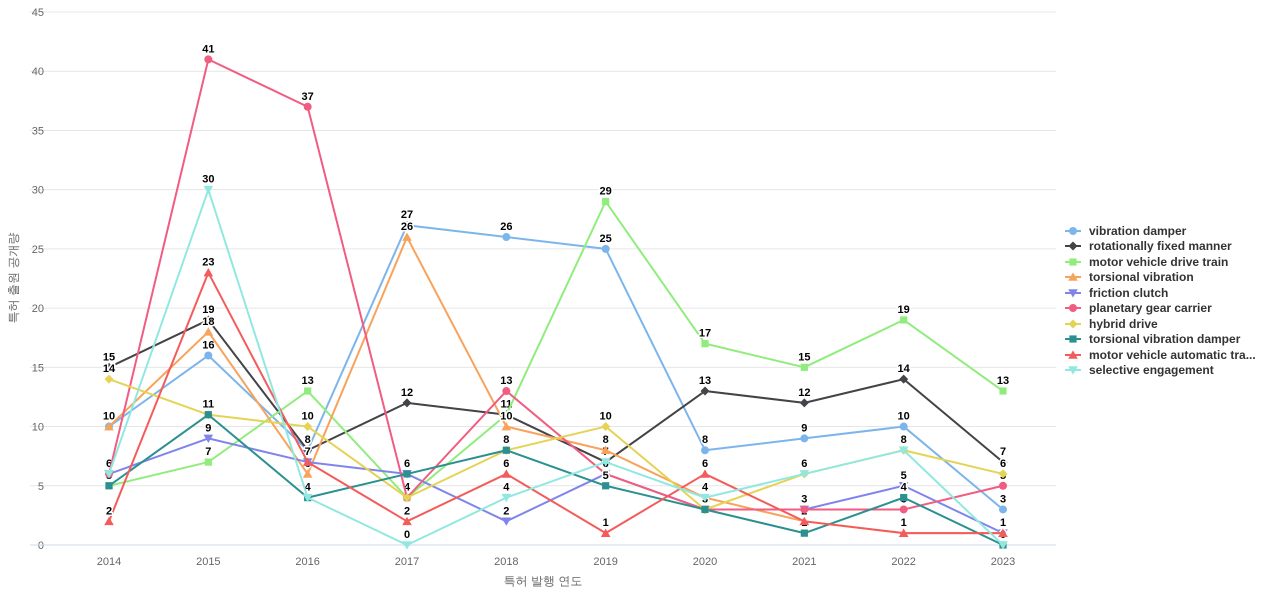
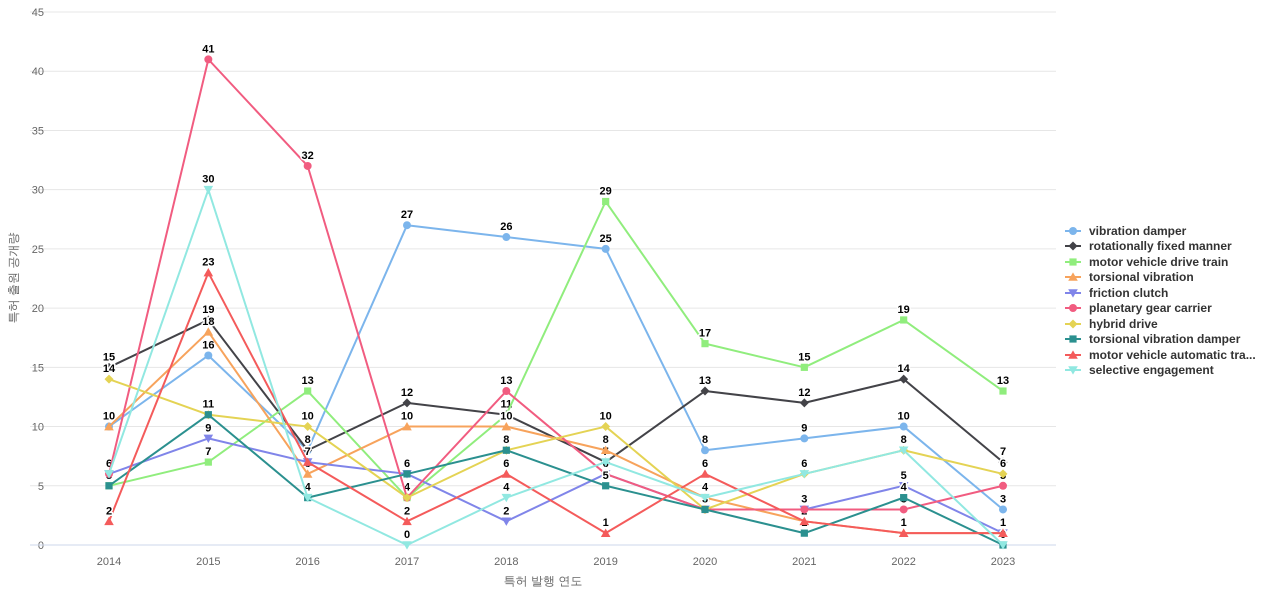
planetary gear carrier/2016: 37 -> 32
torsional vibration/2017: 26 -> 10
